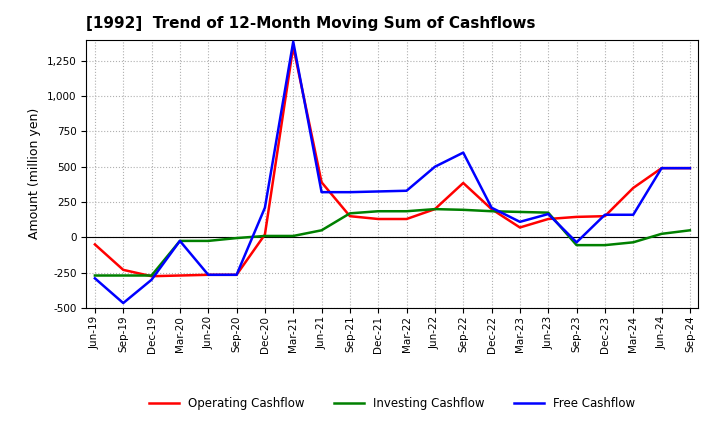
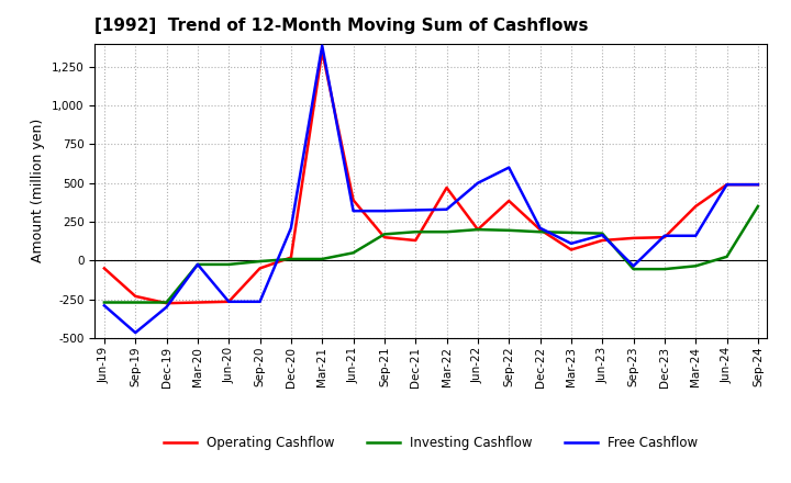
Operating Cashflow/Sep-20: -260 -> -50
Operating Cashflow/Mar-22: 130 -> 470
Investing Cashflow/Sep-24: 50 -> 350
